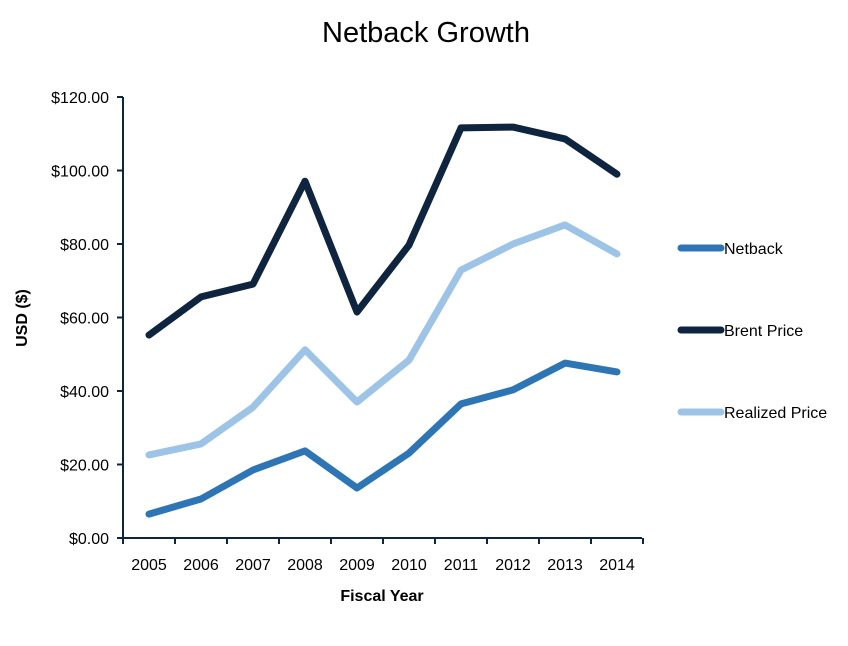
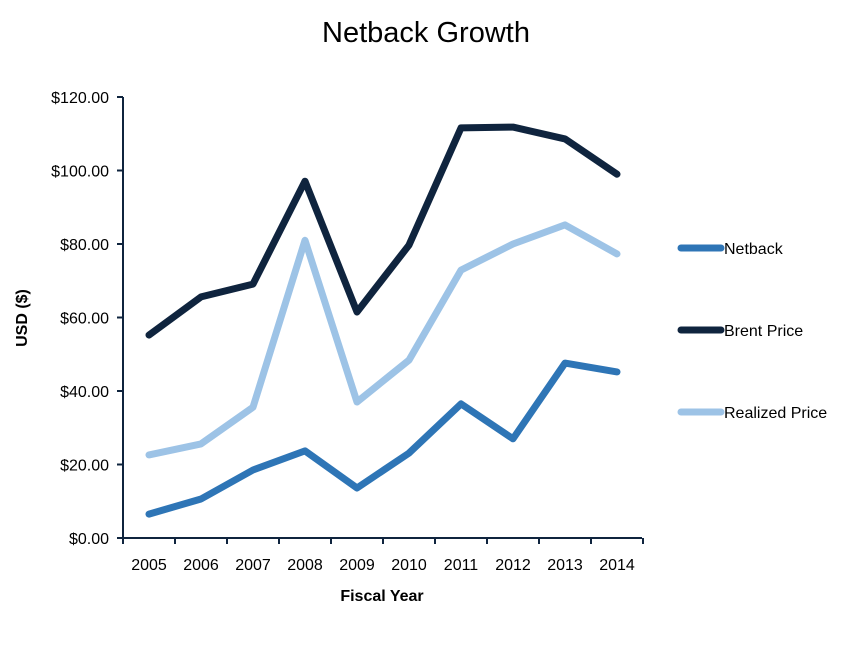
Realized Price/2008: $51 -> $81
Netback/2012: $40 -> $27
